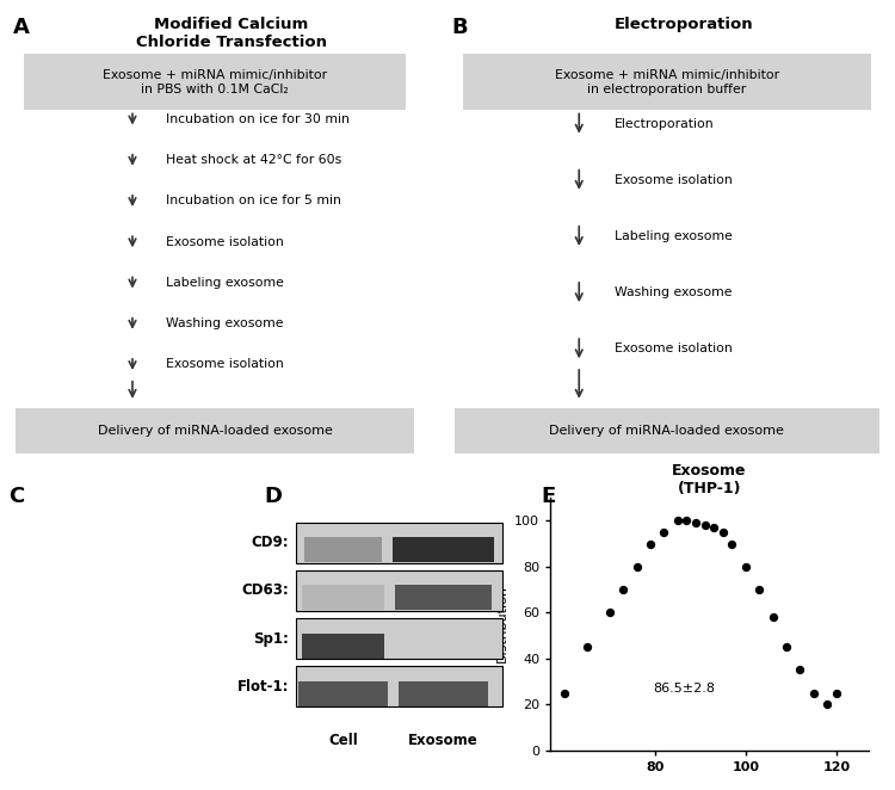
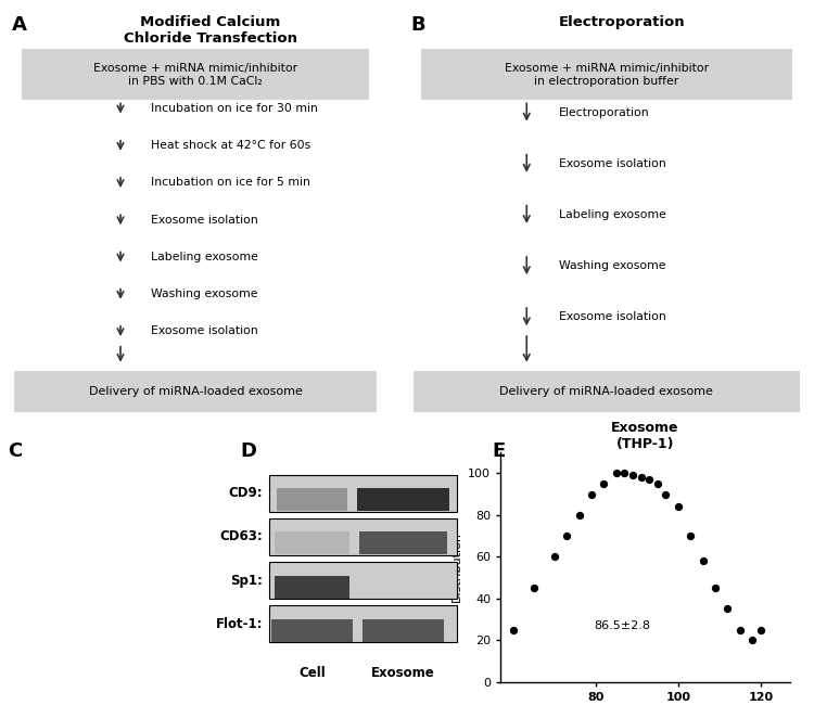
100: 80 -> 84
